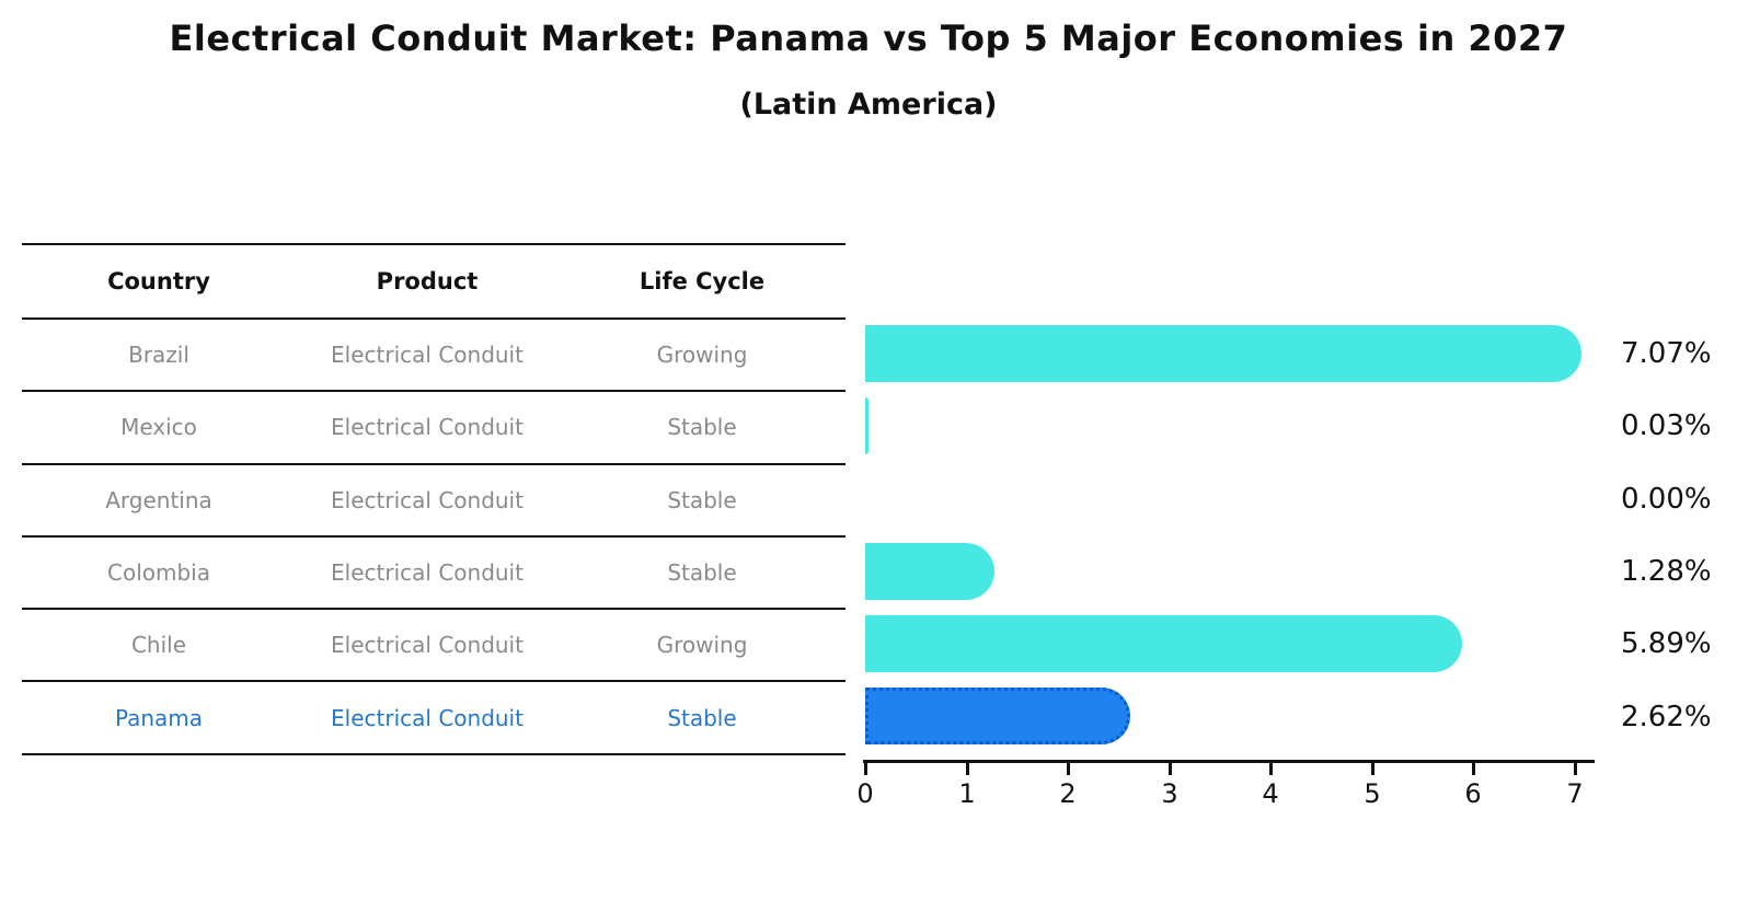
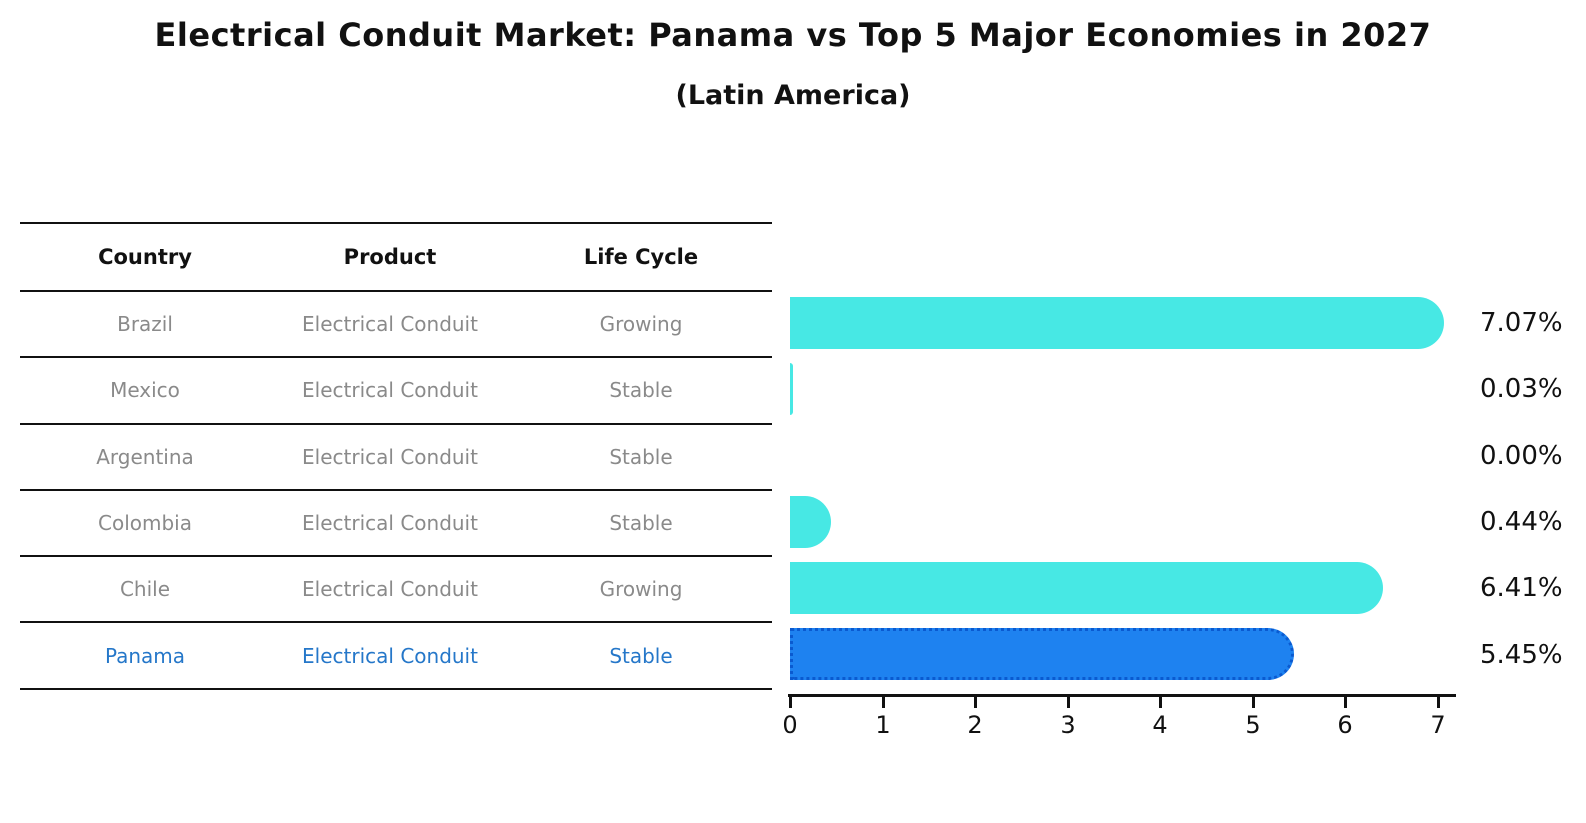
Colombia: 1.28% -> 0.44%
Chile: 5.89% -> 6.41%
Panama: 2.62% -> 5.45%
